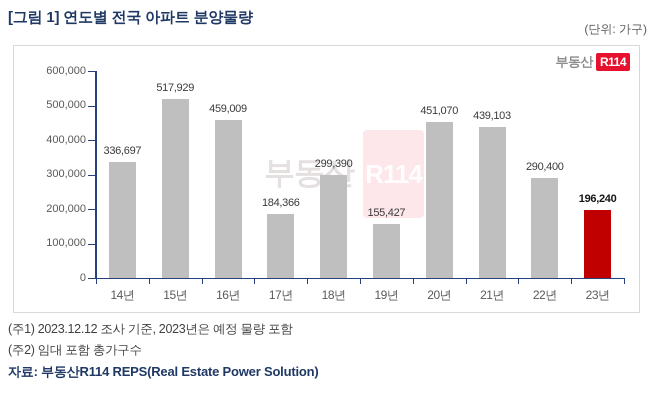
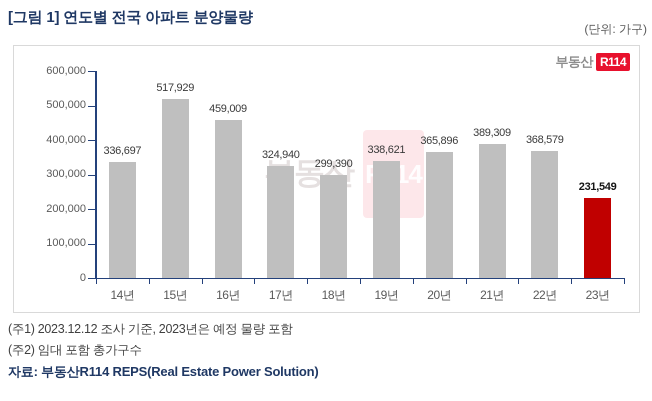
17년: 184,366 -> 324,940
19년: 155,427 -> 338,621
20년: 451,070 -> 365,896
21년: 439,103 -> 389,309
22년: 290,400 -> 368,579
23년: 196,240 -> 231,549
